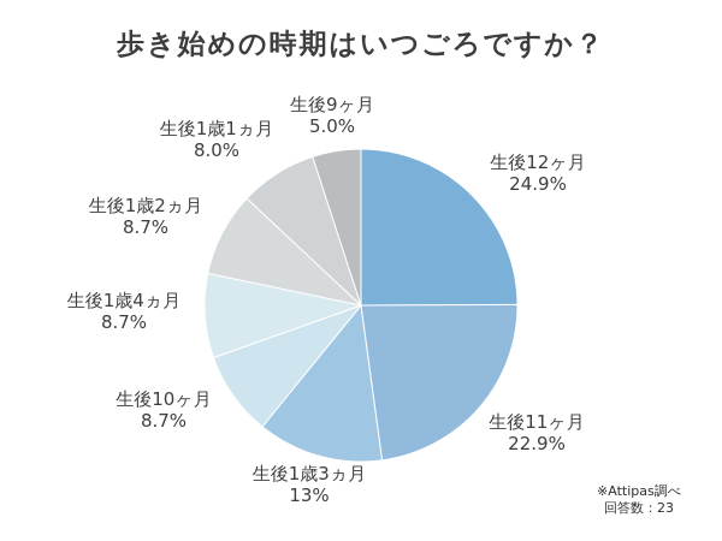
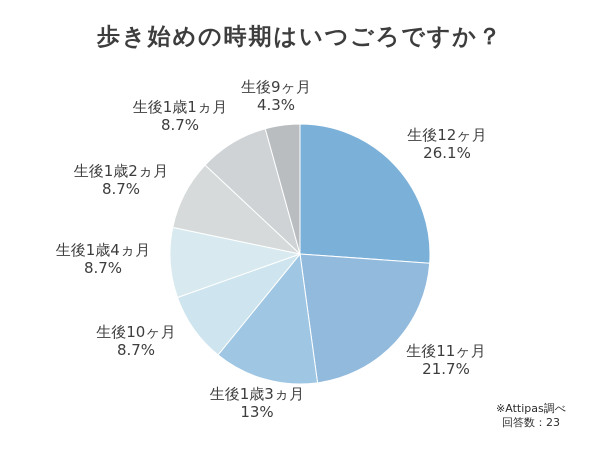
生後12ヶ月: 24.9% -> 26.1%
生後11ヶ月: 22.9% -> 21.7%
生後1歳1ヵ月: 8.0% -> 8.7%
生後9ヶ月: 5.0% -> 4.3%
